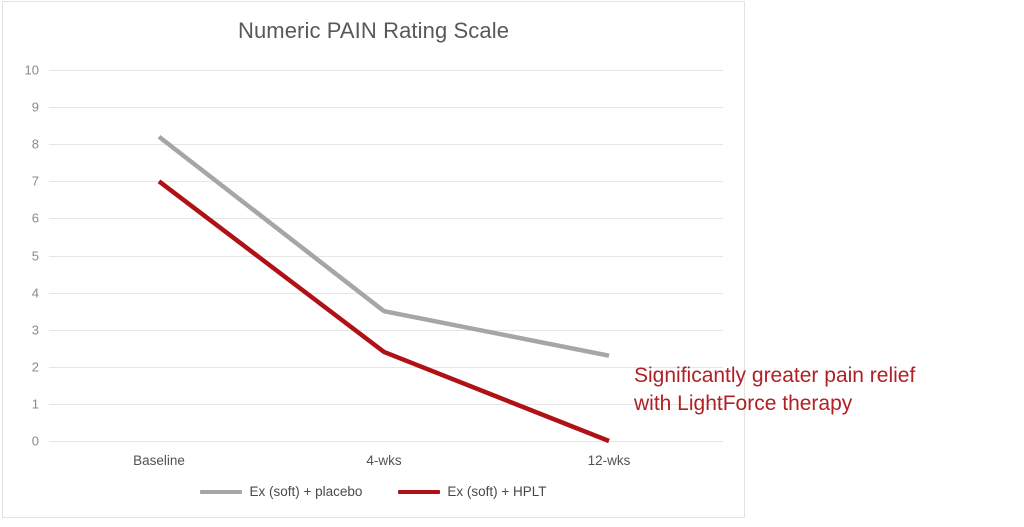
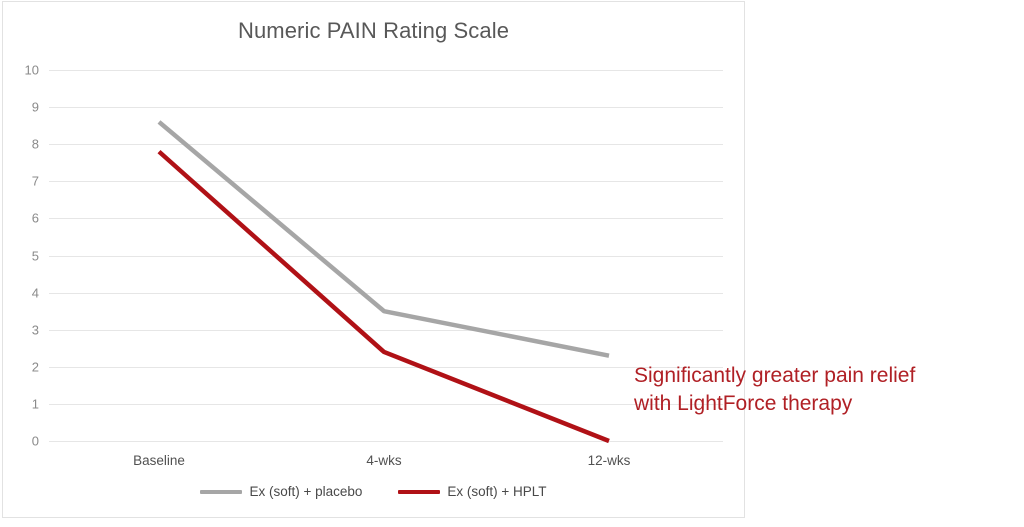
Ex (soft) + placebo/Baseline: 8.2 -> 8.6
Ex (soft) + HPLT/Baseline: 7.0 -> 7.8
